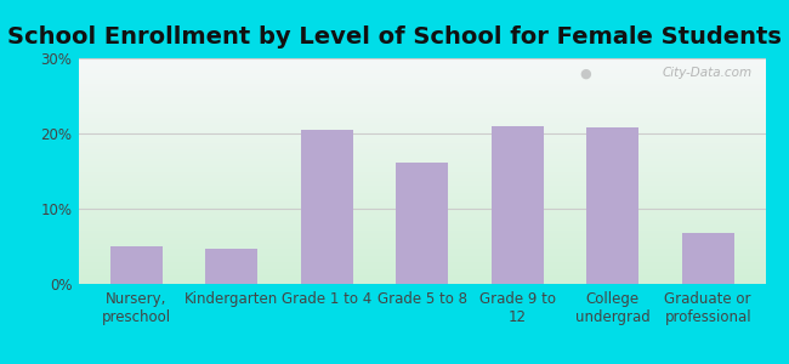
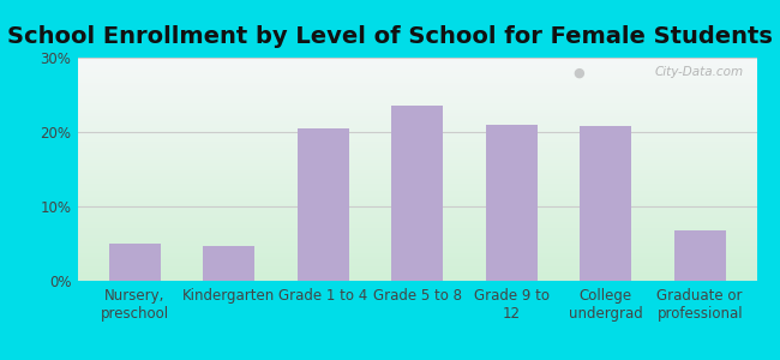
Grade 5 to 8: 16.2% -> 23.5%
